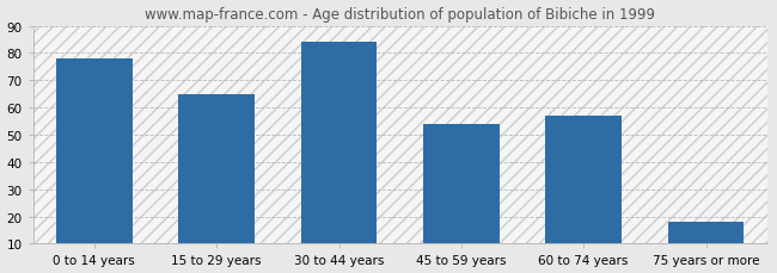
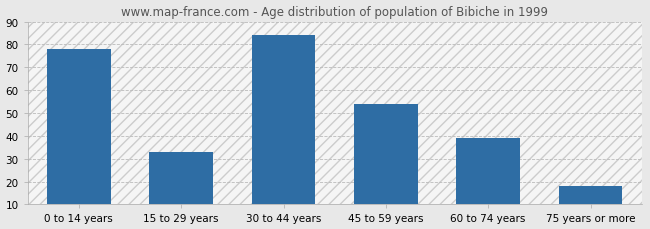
15 to 29 years: 65 -> 33
60 to 74 years: 57 -> 39
